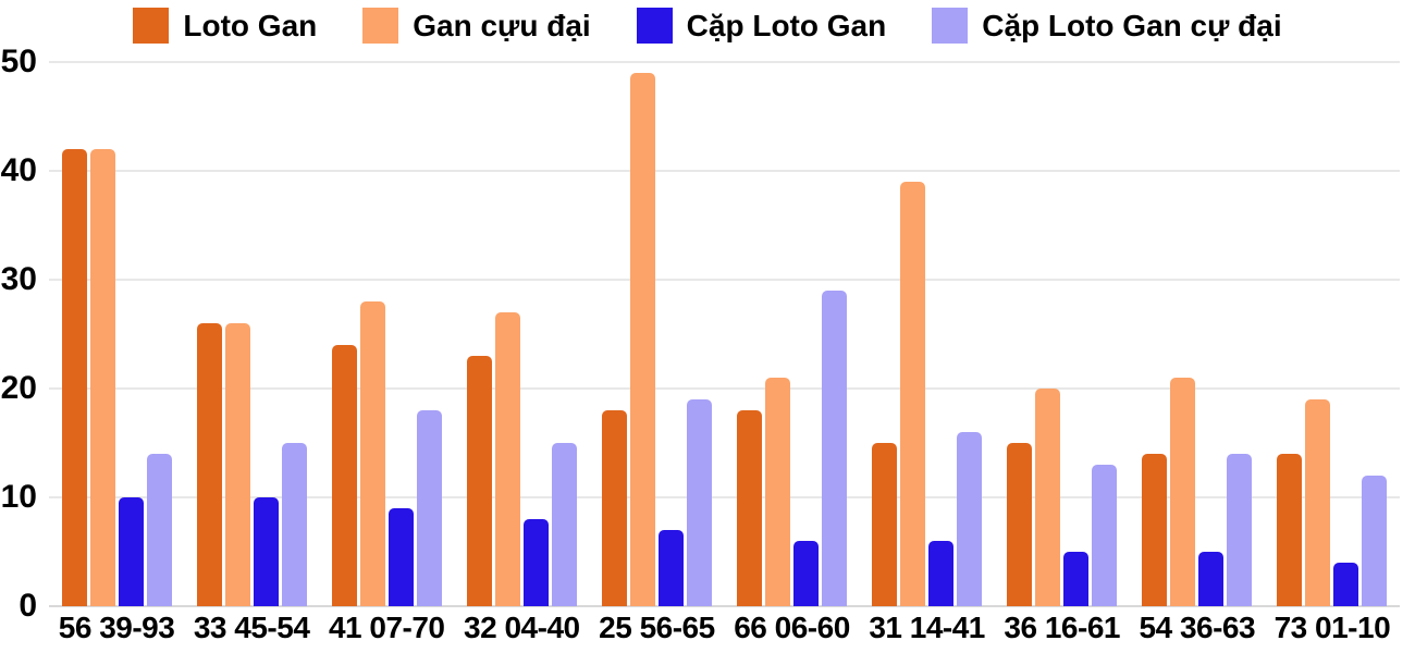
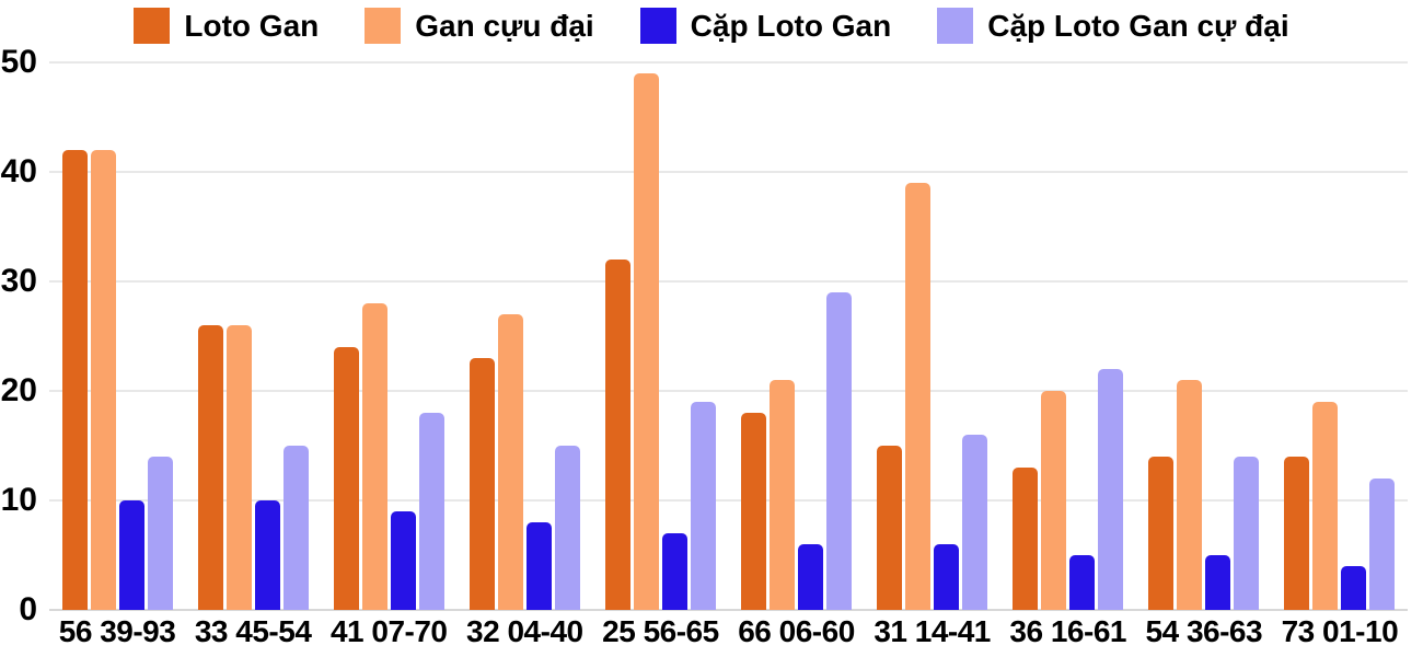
Loto Gan/25 56-65: 18 -> 32
Loto Gan/36 16-61: 15 -> 13
Cặp Loto Gan cự đại/36 16-61: 13 -> 22
